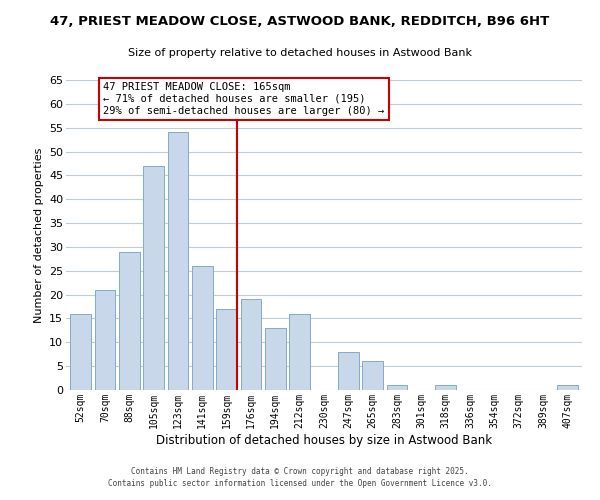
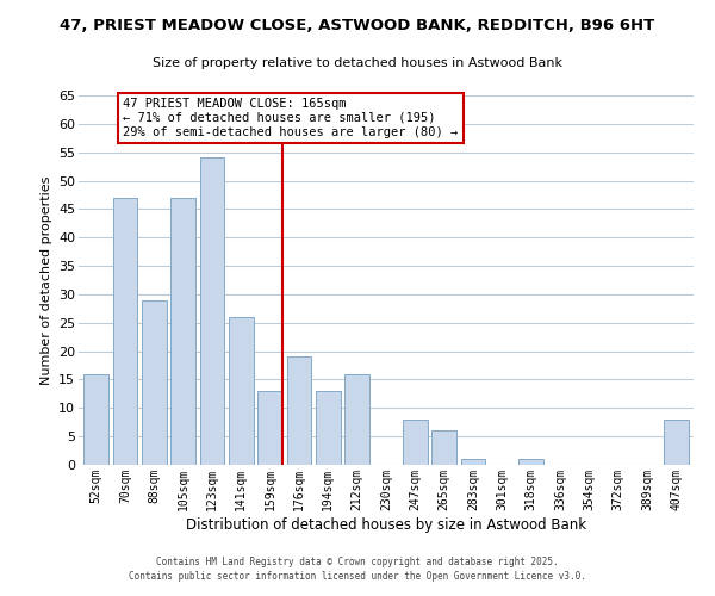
70sqm: 21 -> 47
159sqm: 17 -> 13
407sqm: 1 -> 8
